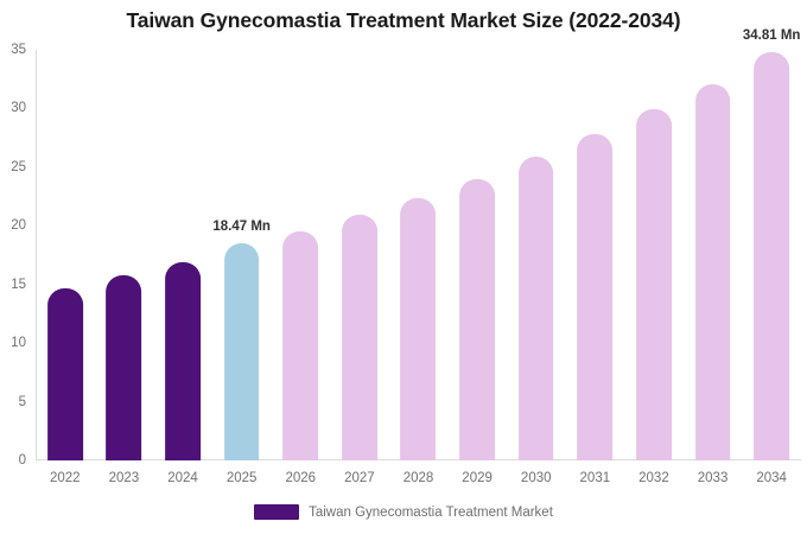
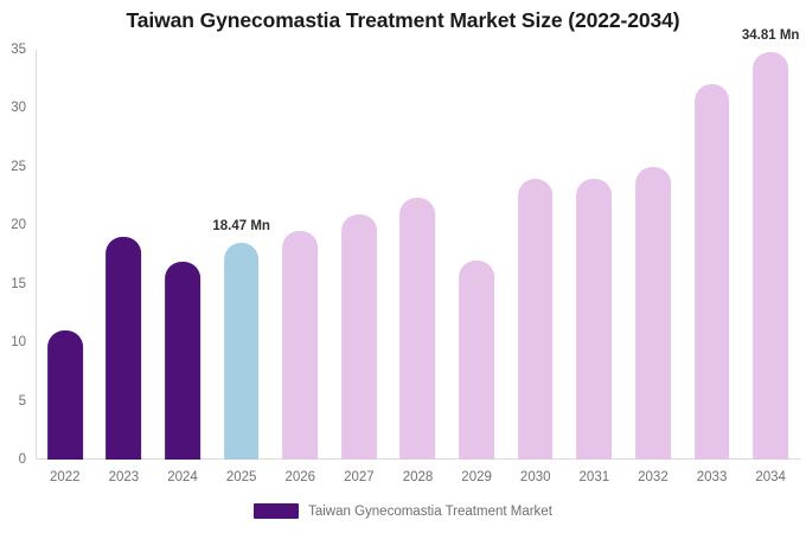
2022: 15 -> 11
2023: 16 -> 19
2029: 24 -> 17
2030: 26 -> 24
2031: 28 -> 24
2032: 30 -> 25
